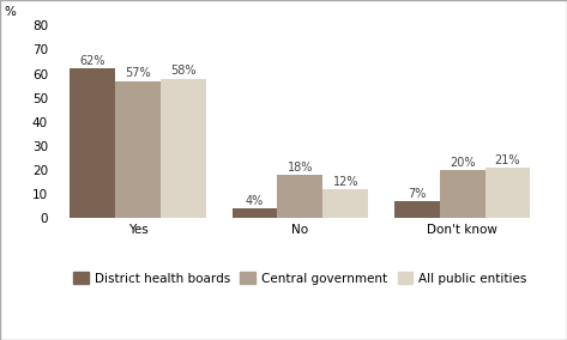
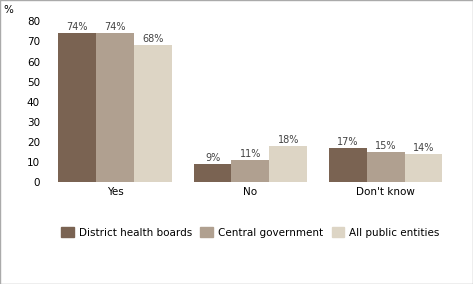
District health boards/Yes: 62% -> 74%
Central government/Yes: 57% -> 74%
All public entities/Yes: 58% -> 68%
District health boards/No: 4% -> 9%
Central government/No: 18% -> 11%
All public entities/No: 12% -> 18%
District health boards/Don't know: 7% -> 17%
Central government/Don't know: 20% -> 15%
All public entities/Don't know: 21% -> 14%
